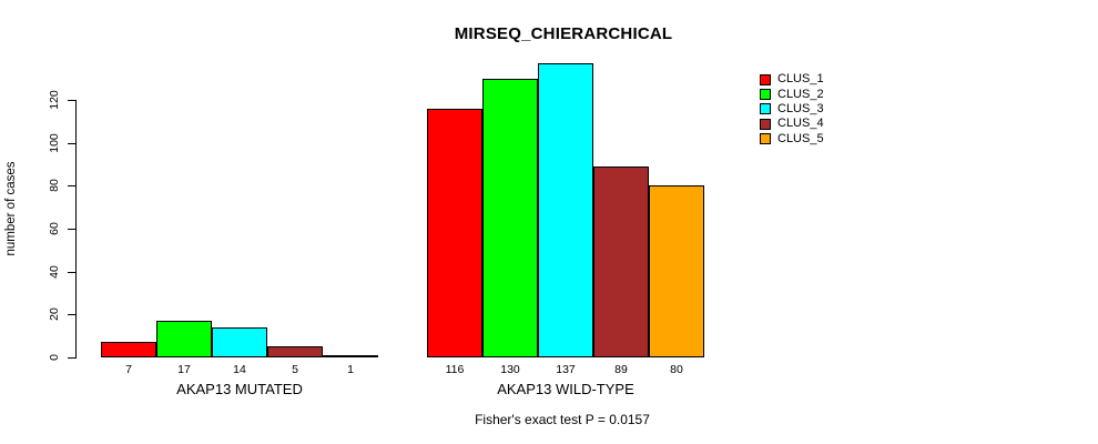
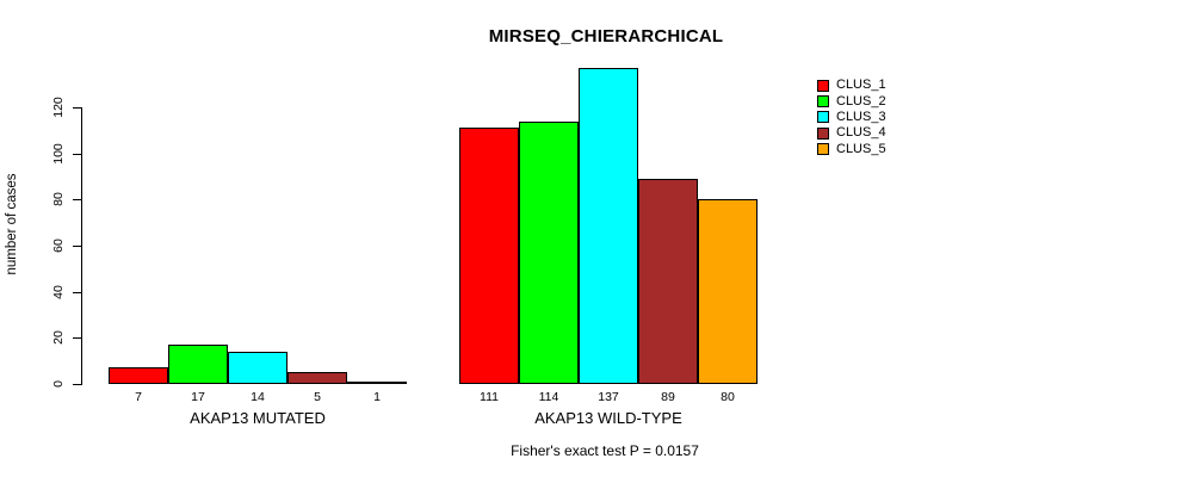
CLUS_1/AKAP13 WILD-TYPE: 116 -> 111
CLUS_2/AKAP13 WILD-TYPE: 130 -> 114
